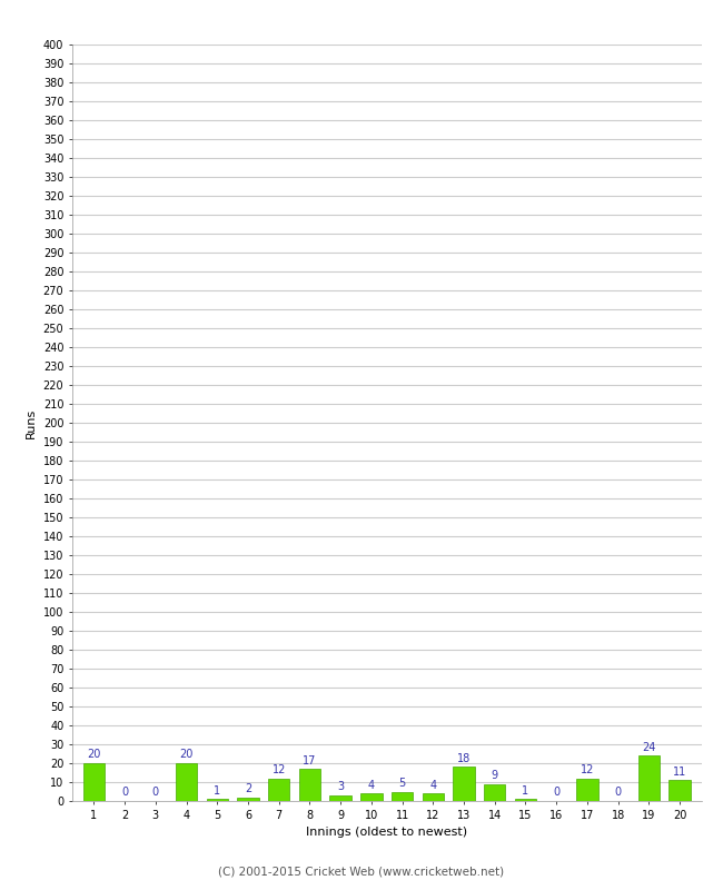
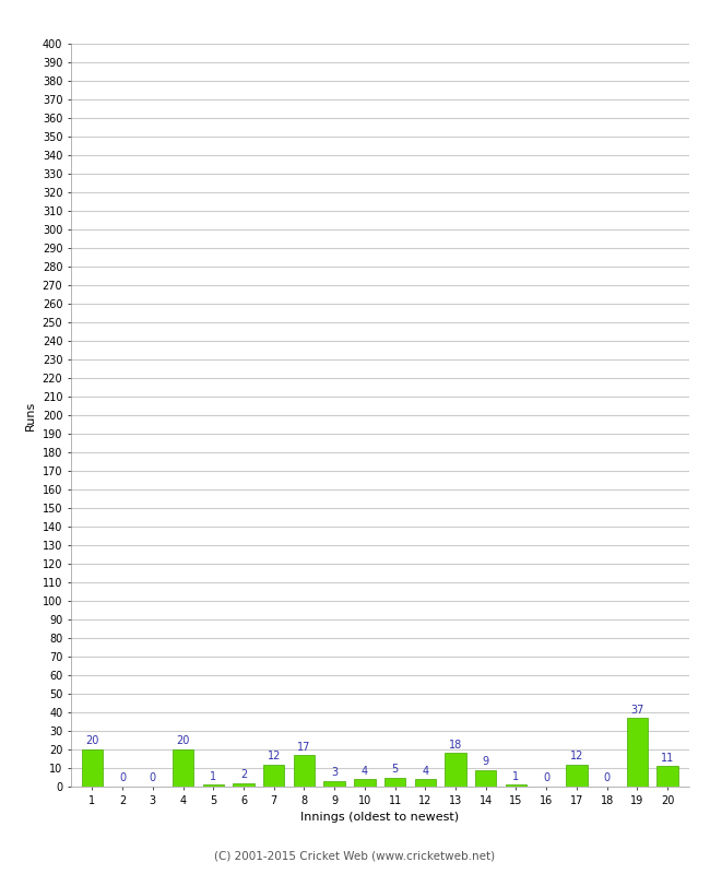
19: 24 -> 37
